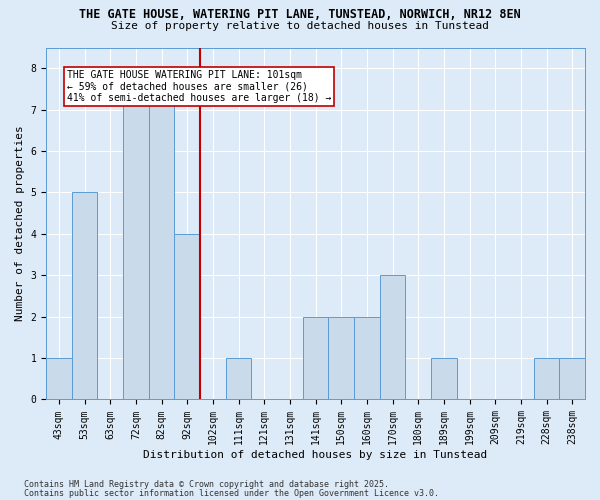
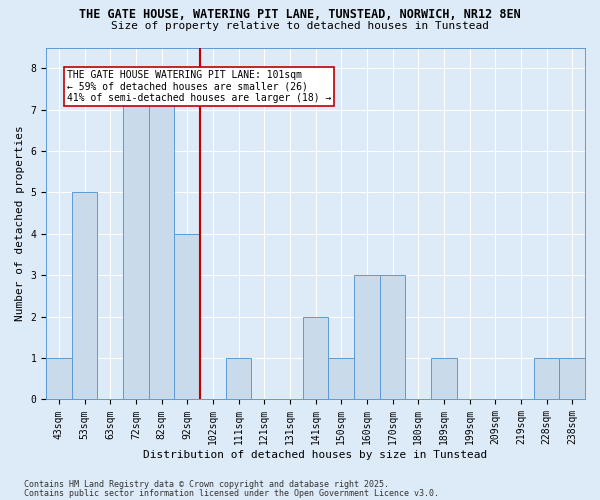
150sqm: 2 -> 1
160sqm: 2 -> 3
